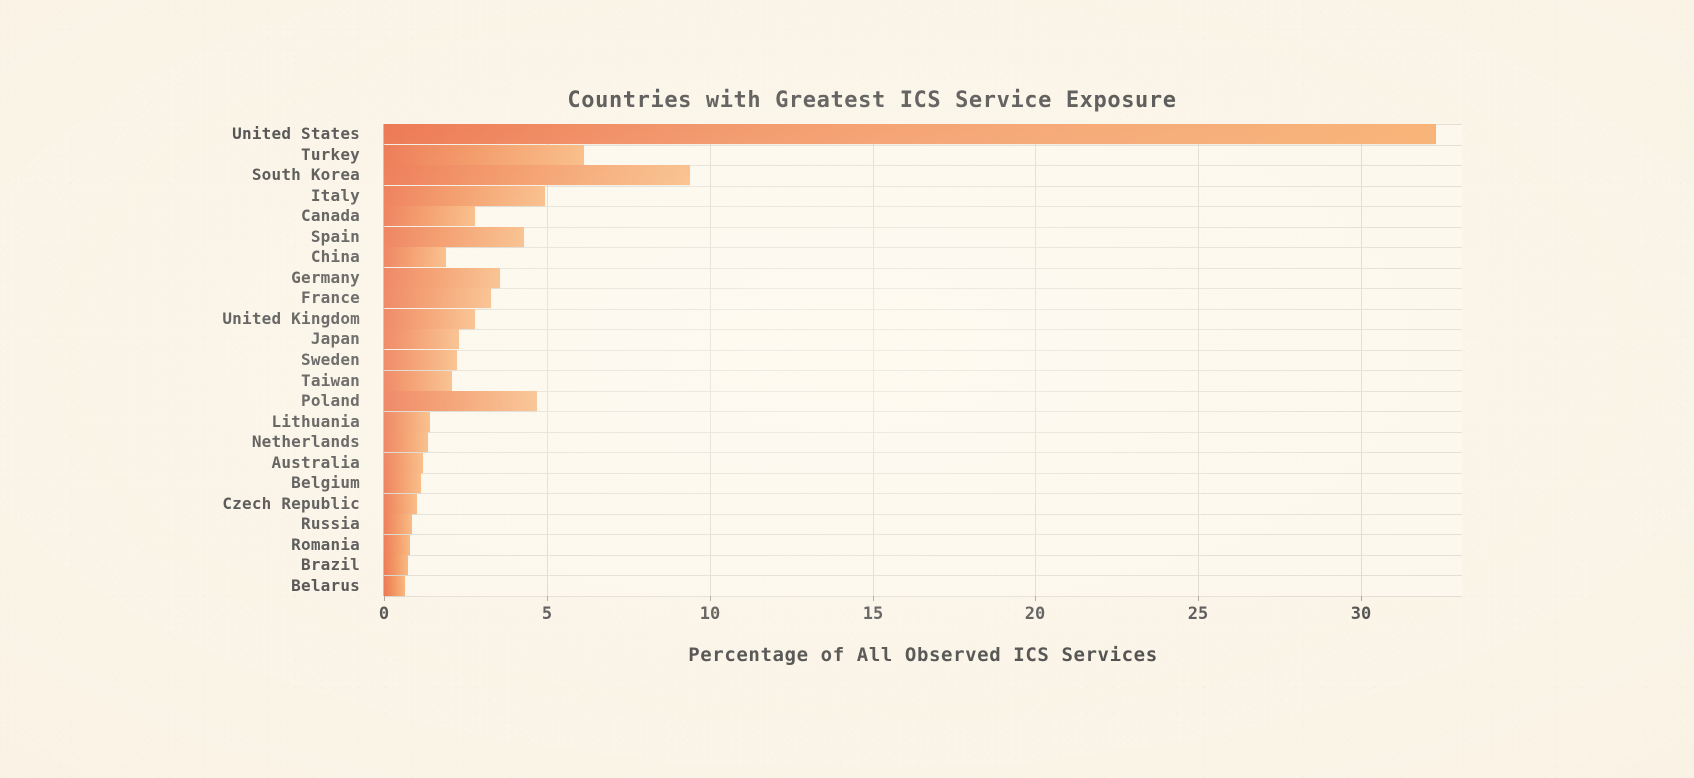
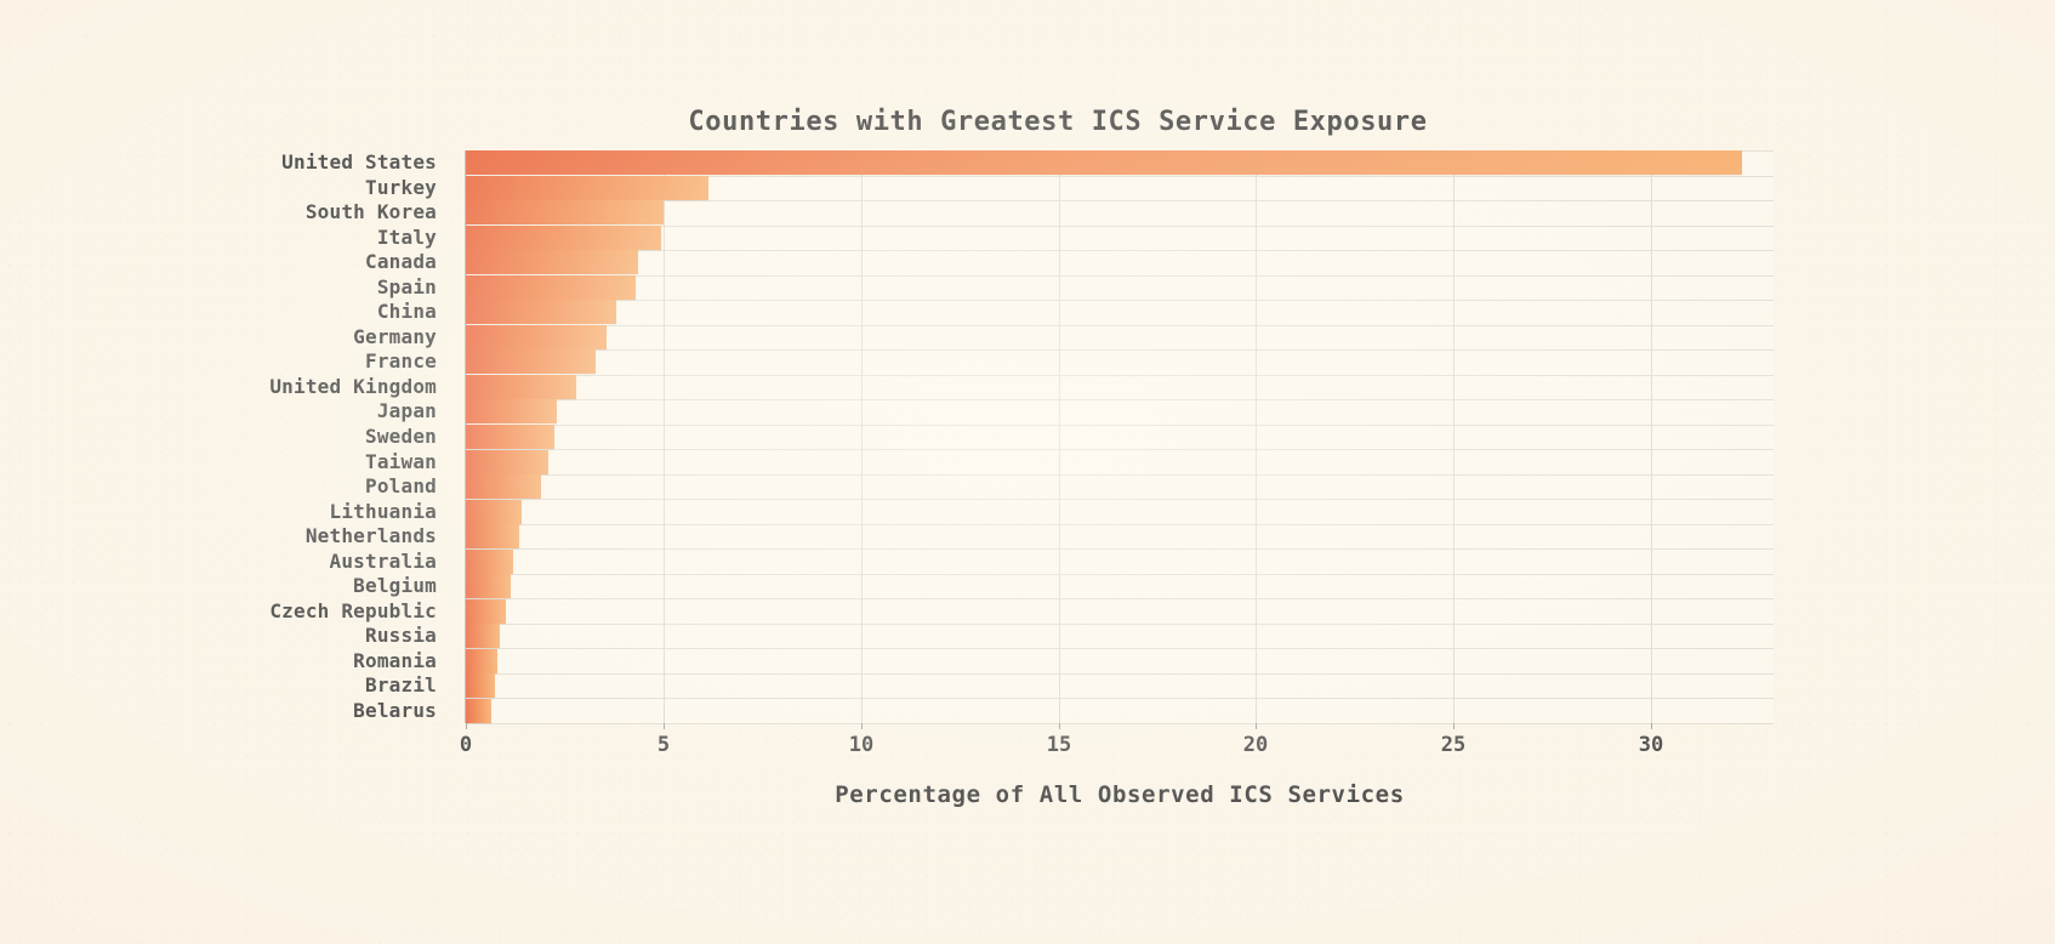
South Korea: 9.4 -> 5.0
Canada: 2.8 -> 4.3
China: 1.9 -> 3.8
Poland: 4.7 -> 1.9
